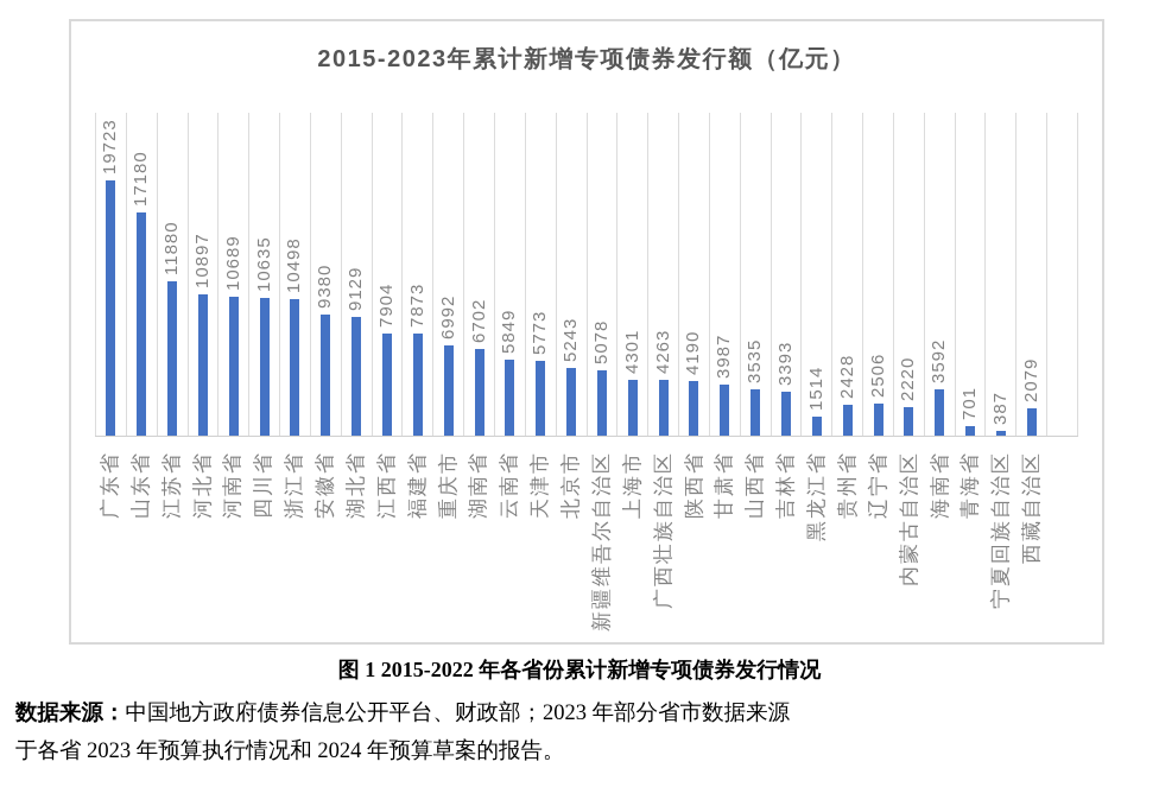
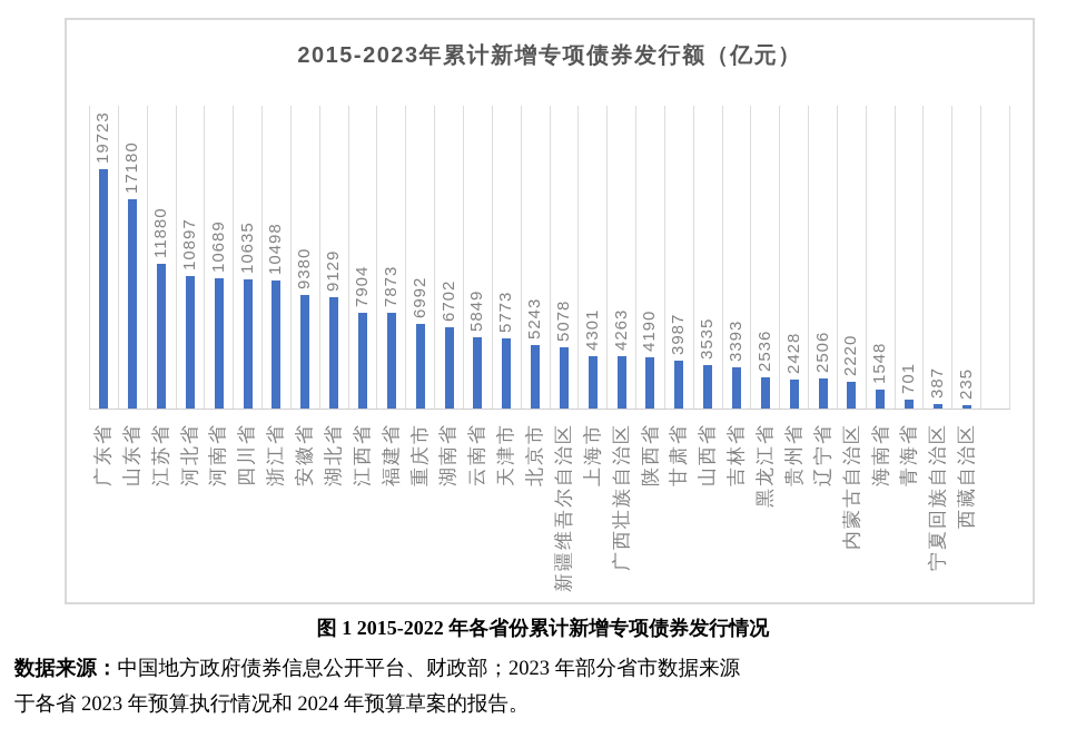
黑龙江省: 1514 -> 2536
海南省: 3592 -> 1548
西藏自治区: 2079 -> 235
